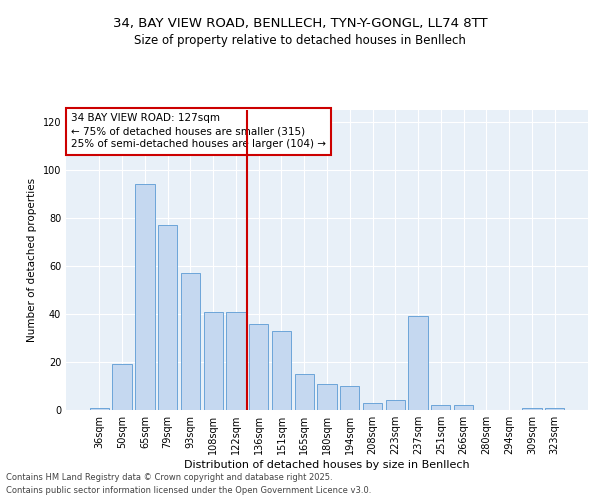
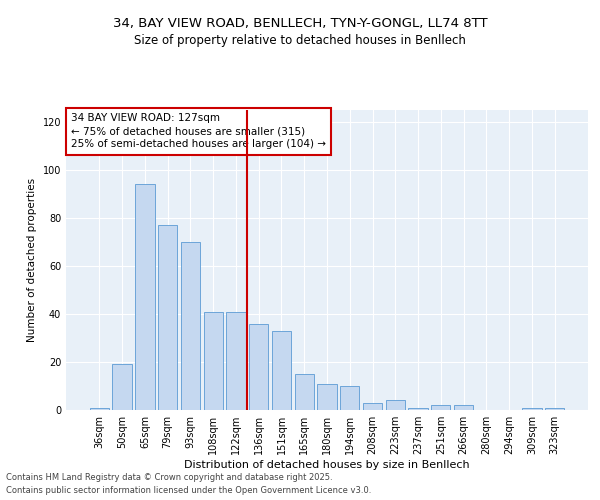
93sqm: 57 -> 70
237sqm: 39 -> 1
